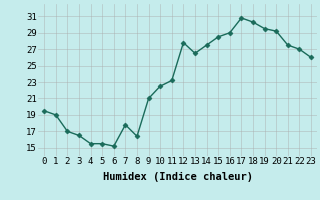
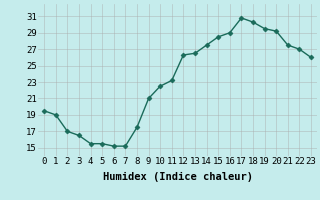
7: 17.8 -> 15.2
8: 16.4 -> 17.5
12: 27.8 -> 26.3
